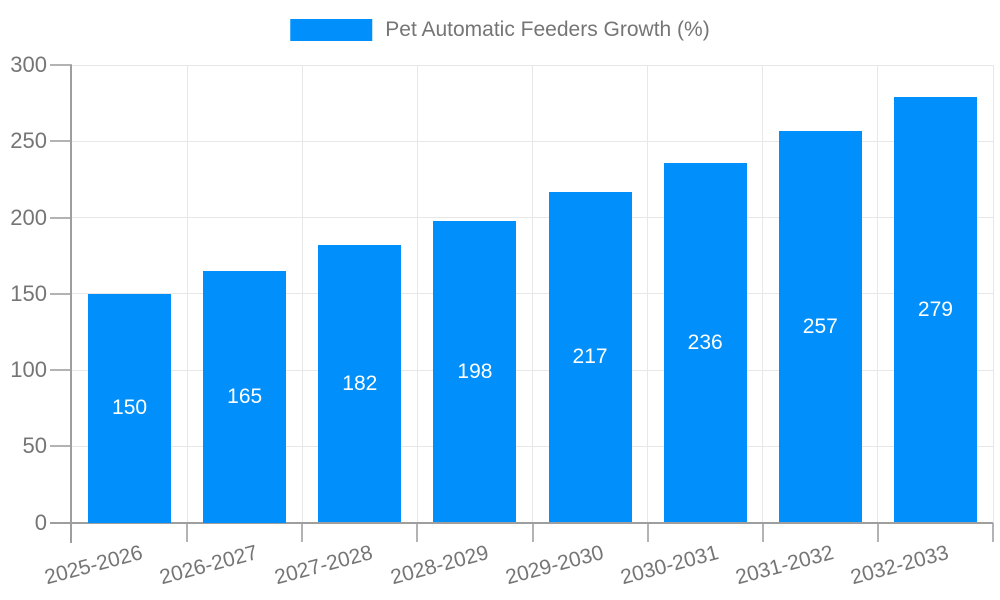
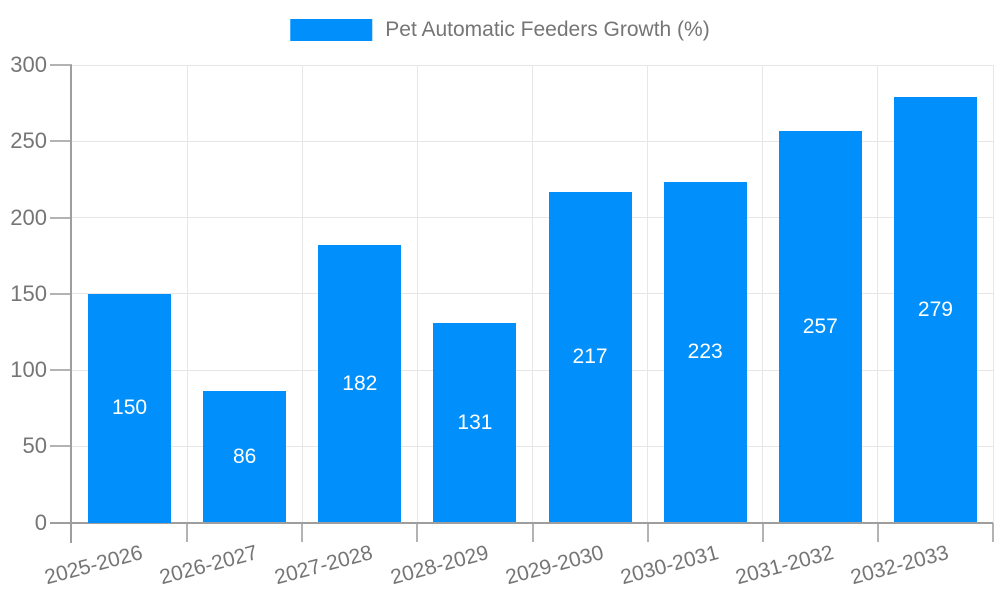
2026-2027: 165 -> 86
2028-2029: 198 -> 131
2030-2031: 236 -> 223
